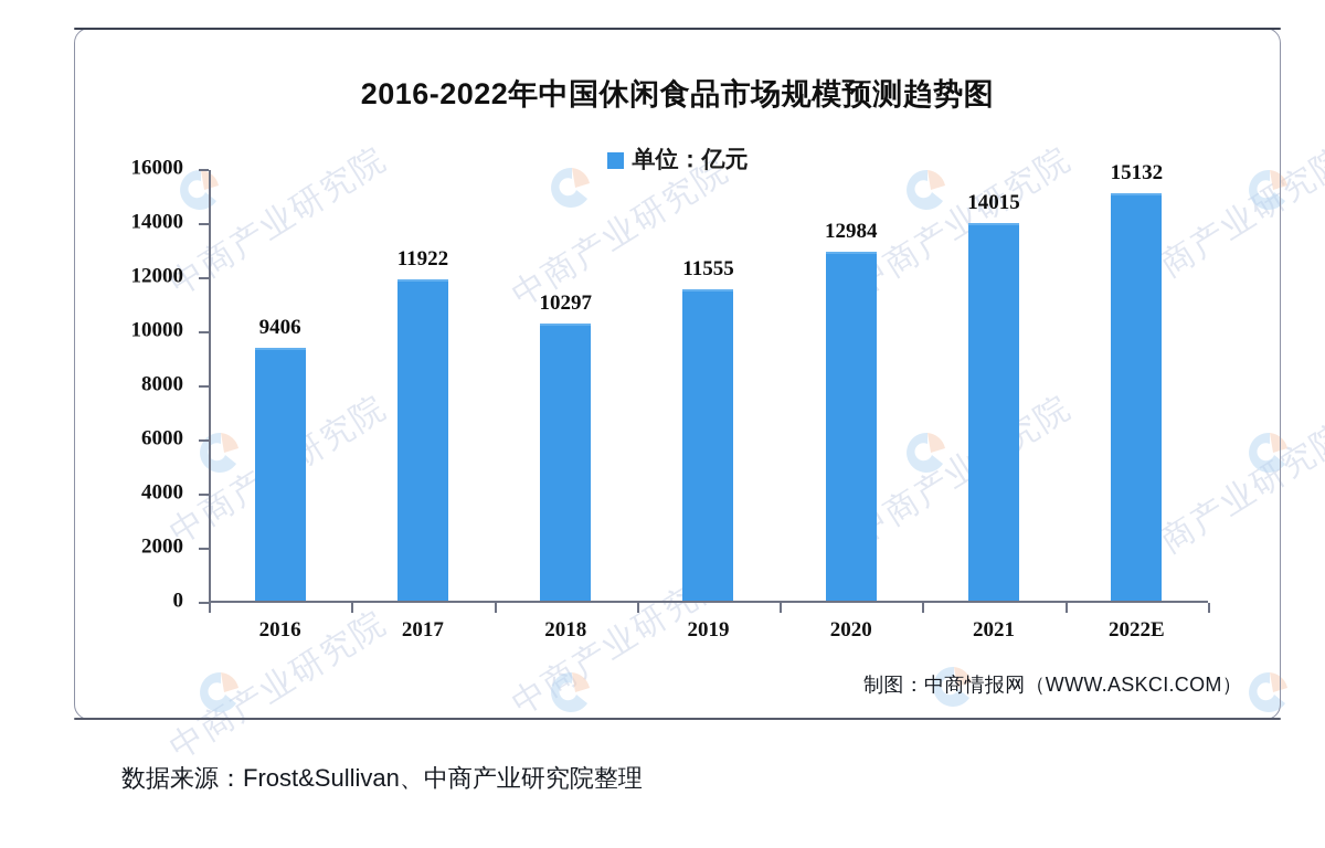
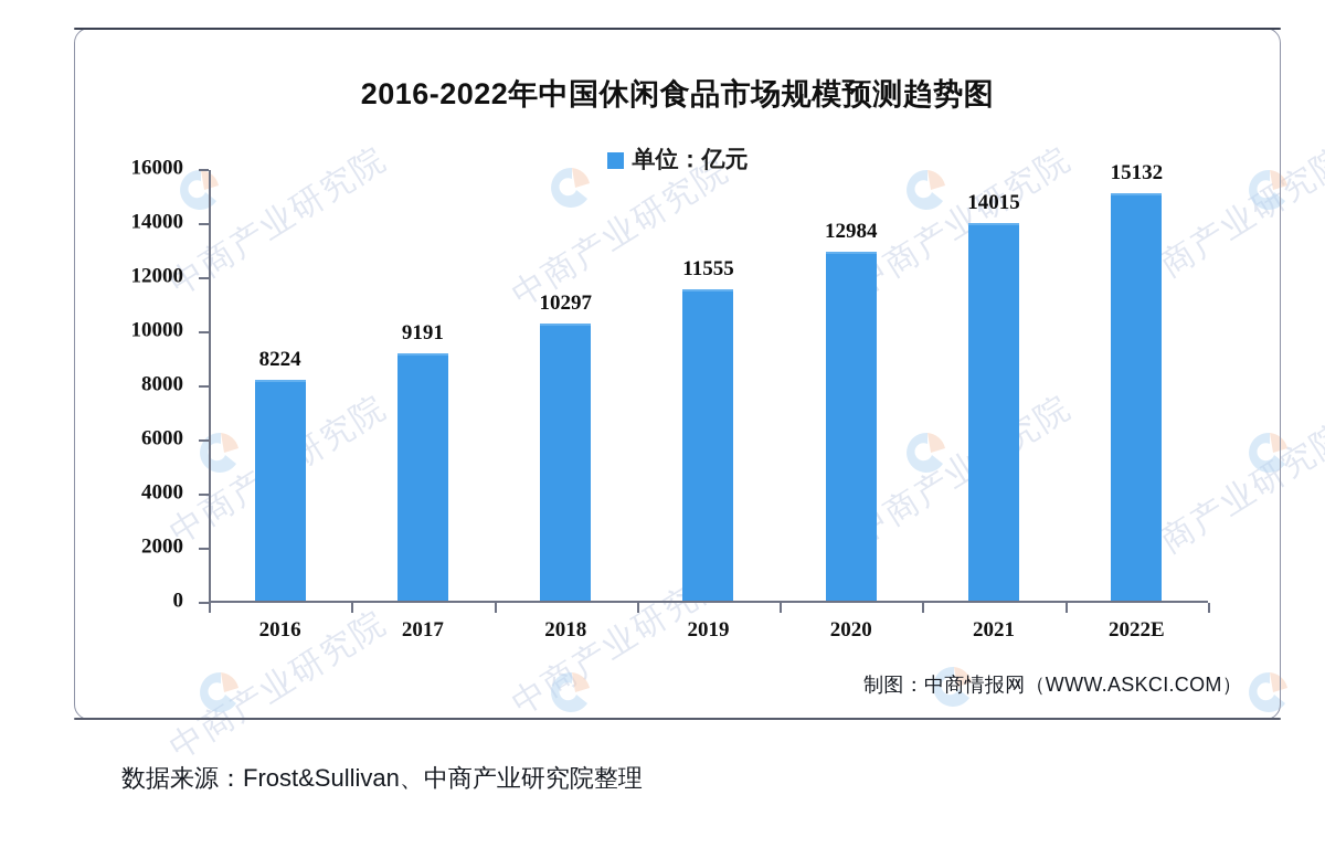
2016: 9406 -> 8224
2017: 11922 -> 9191
